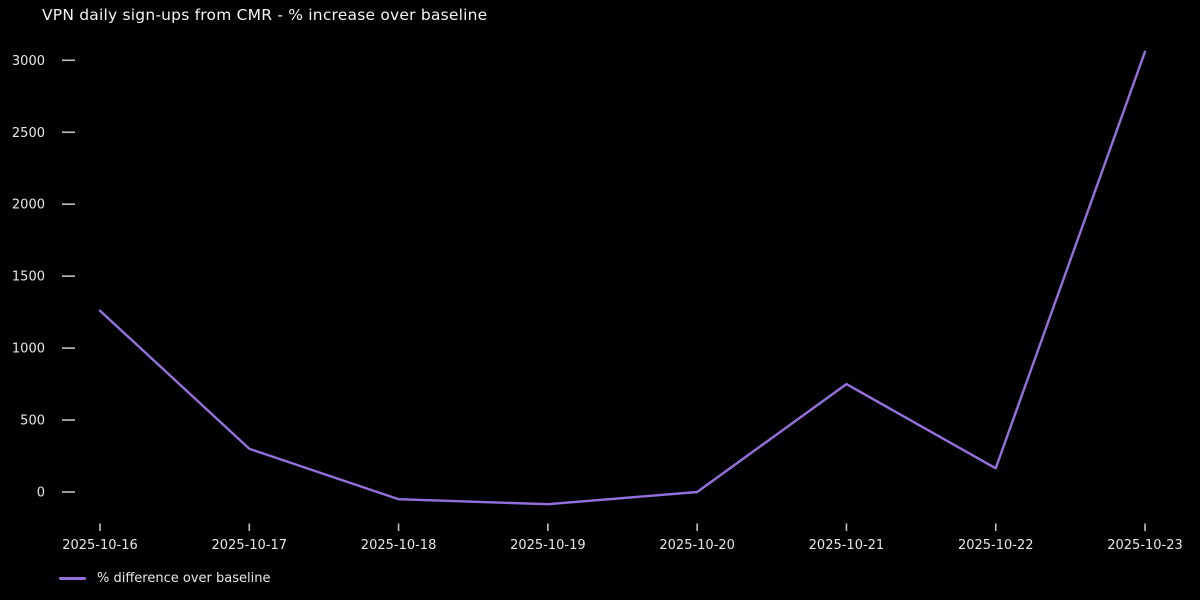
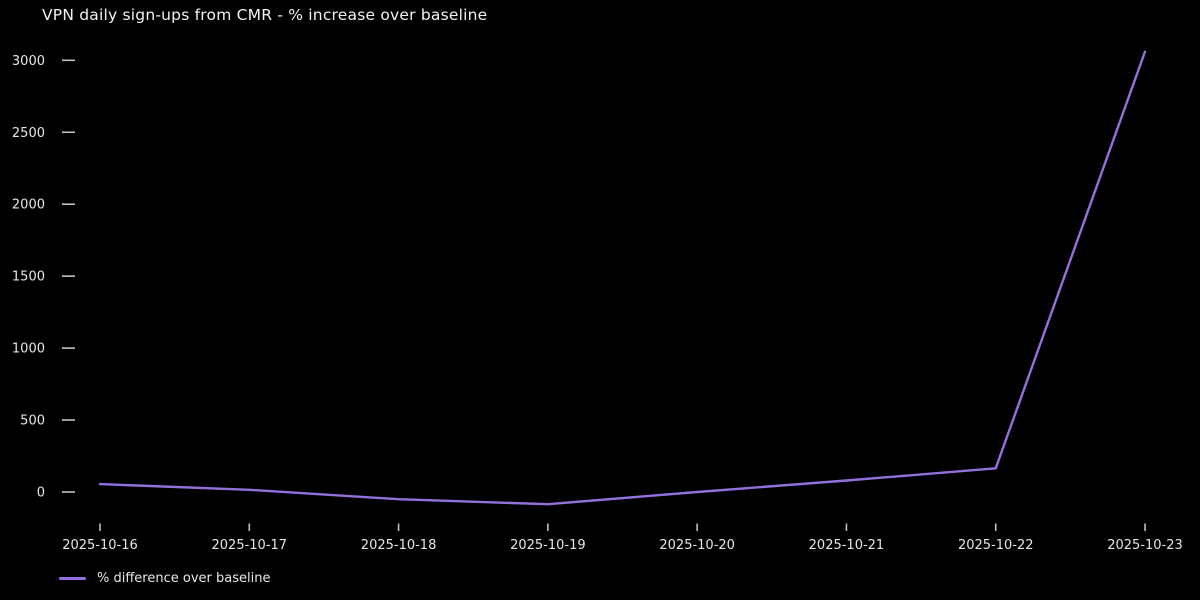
2025-10-16: 1260 -> 60
2025-10-17: 300 -> 20
2025-10-21: 750 -> 80
